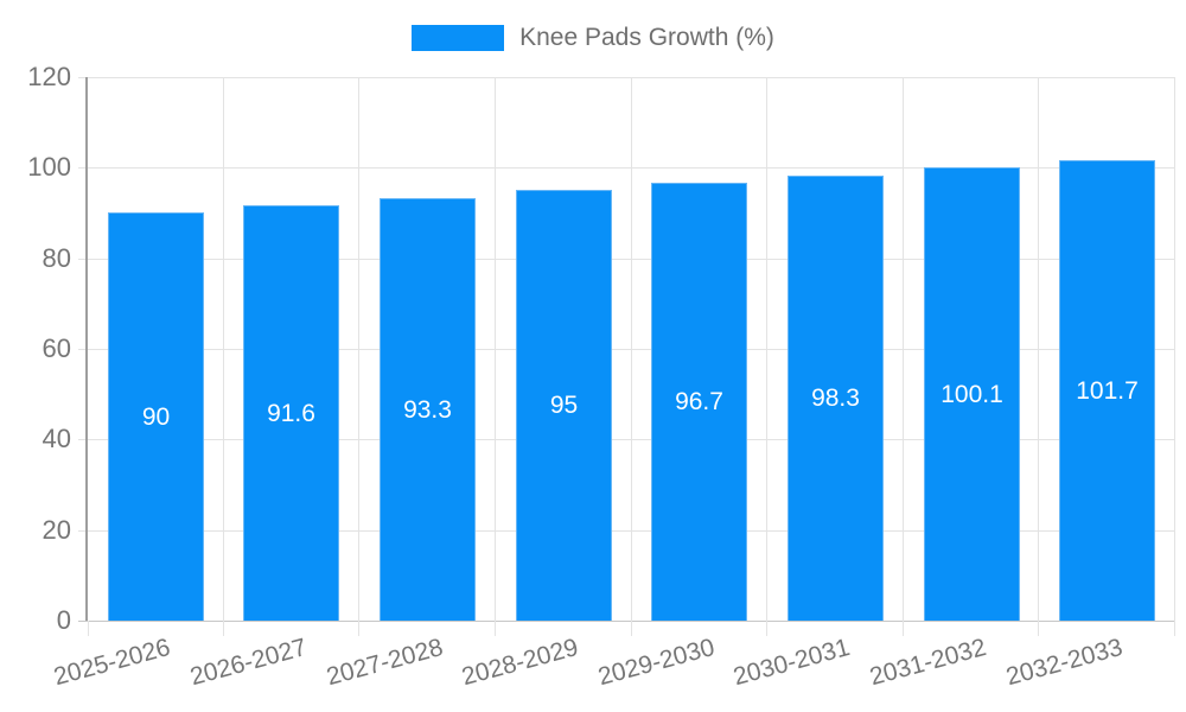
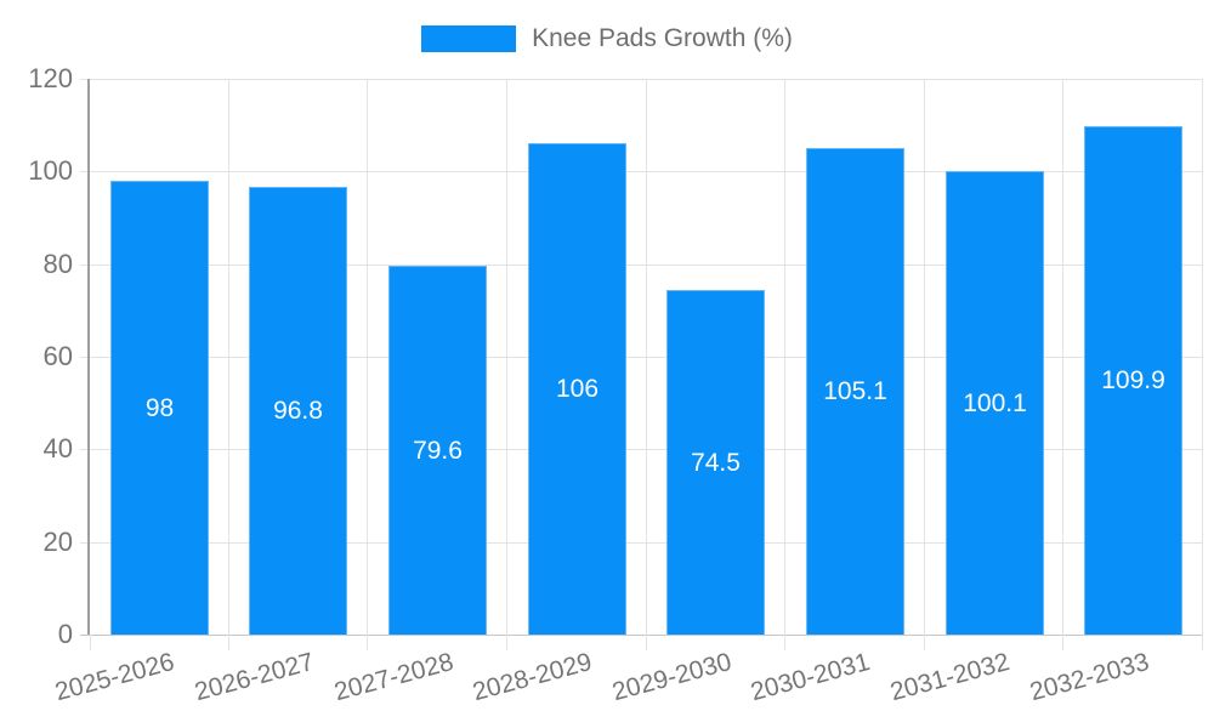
2025-2026: 90 -> 98
2026-2027: 91.6 -> 96.8
2027-2028: 93.3 -> 79.6
2028-2029: 95 -> 106
2029-2030: 96.7 -> 74.5
2030-2031: 98.3 -> 105.1
2032-2033: 101.7 -> 109.9
